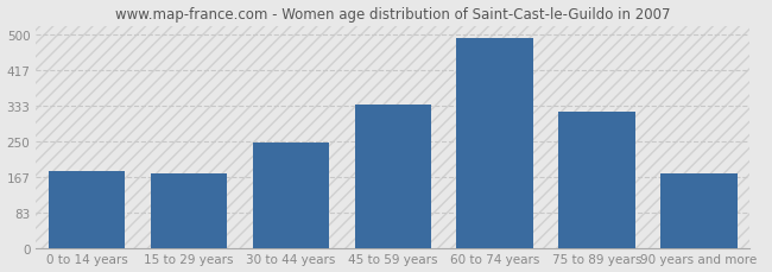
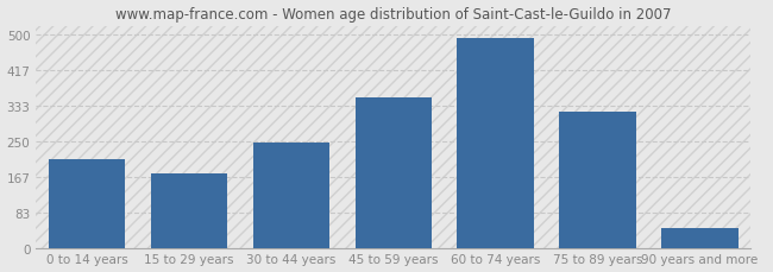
0 to 14 years: 180 -> 207
45 to 59 years: 335 -> 352
90 years and more: 175 -> 45
